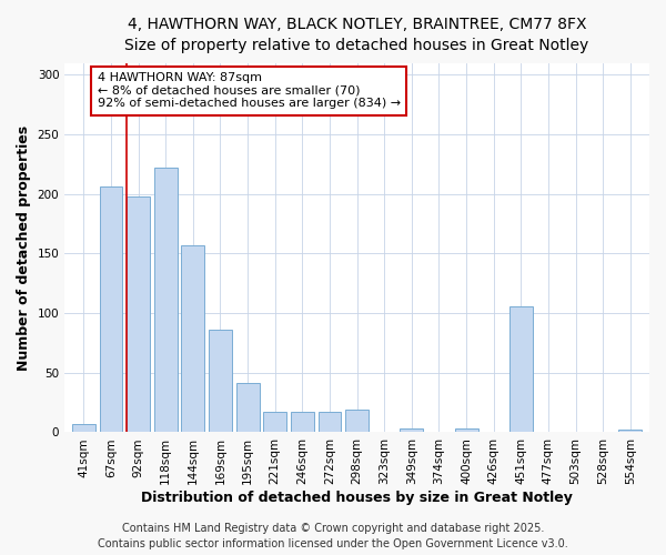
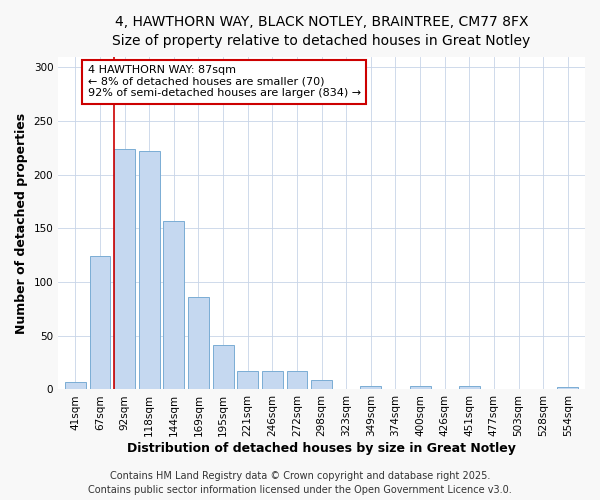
67sqm: 206 -> 124
92sqm: 198 -> 224
298sqm: 19 -> 9
451sqm: 106 -> 3
